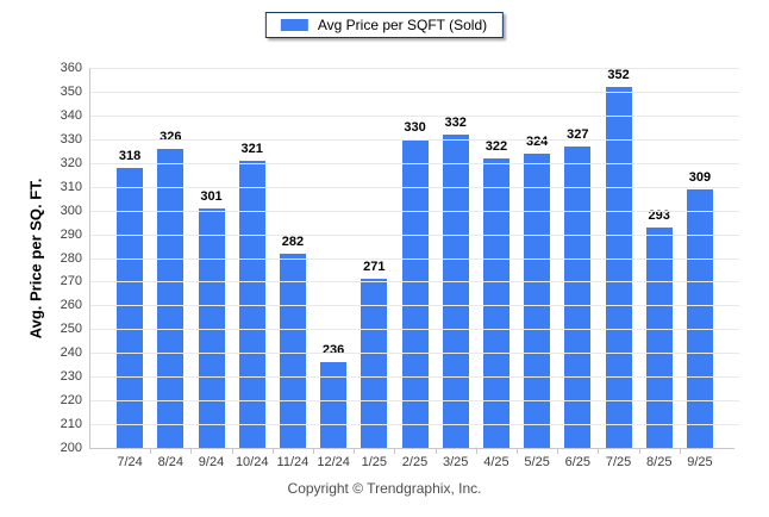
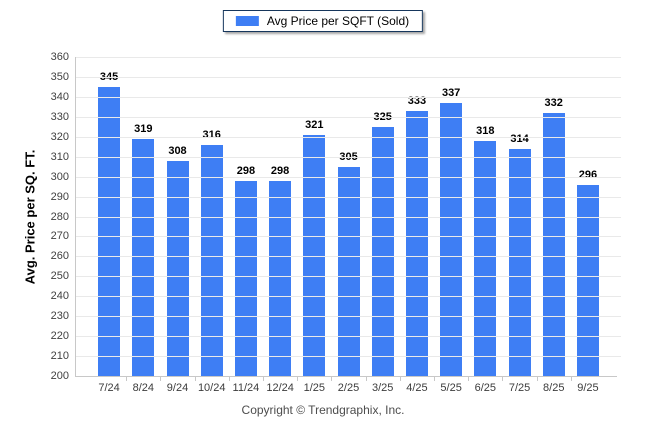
7/24: 318 -> 345
8/24: 326 -> 319
9/24: 301 -> 308
10/24: 321 -> 316
11/24: 282 -> 298
12/24: 236 -> 298
1/25: 271 -> 321
2/25: 330 -> 305
3/25: 332 -> 325
4/25: 322 -> 333
5/25: 324 -> 337
6/25: 327 -> 318
7/25: 352 -> 314
8/25: 293 -> 332
9/25: 309 -> 296
